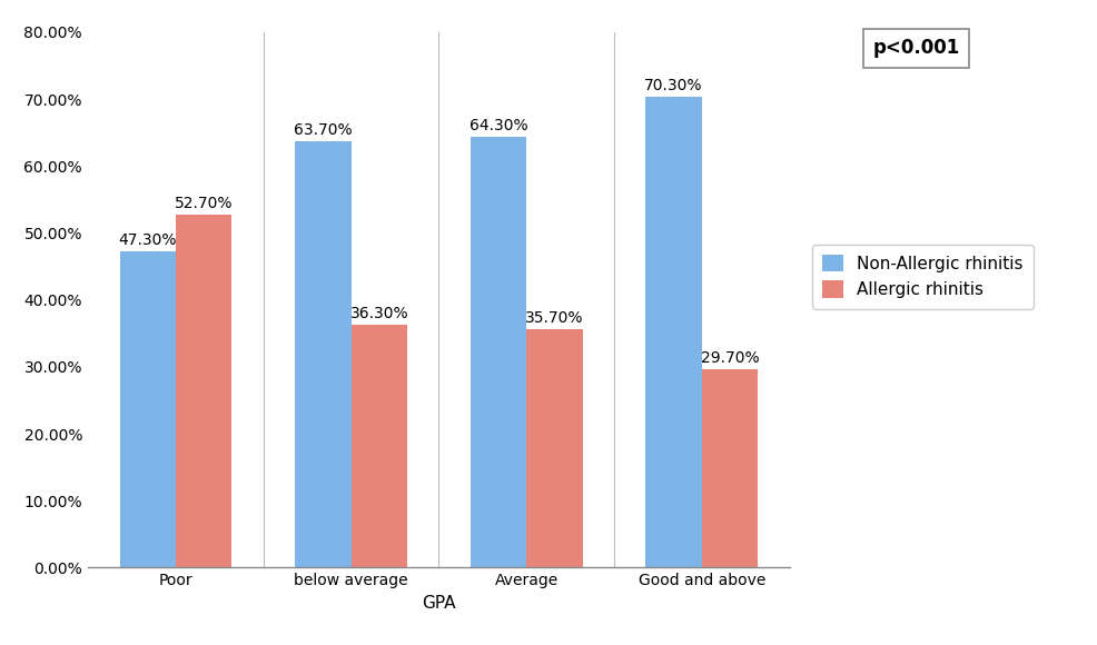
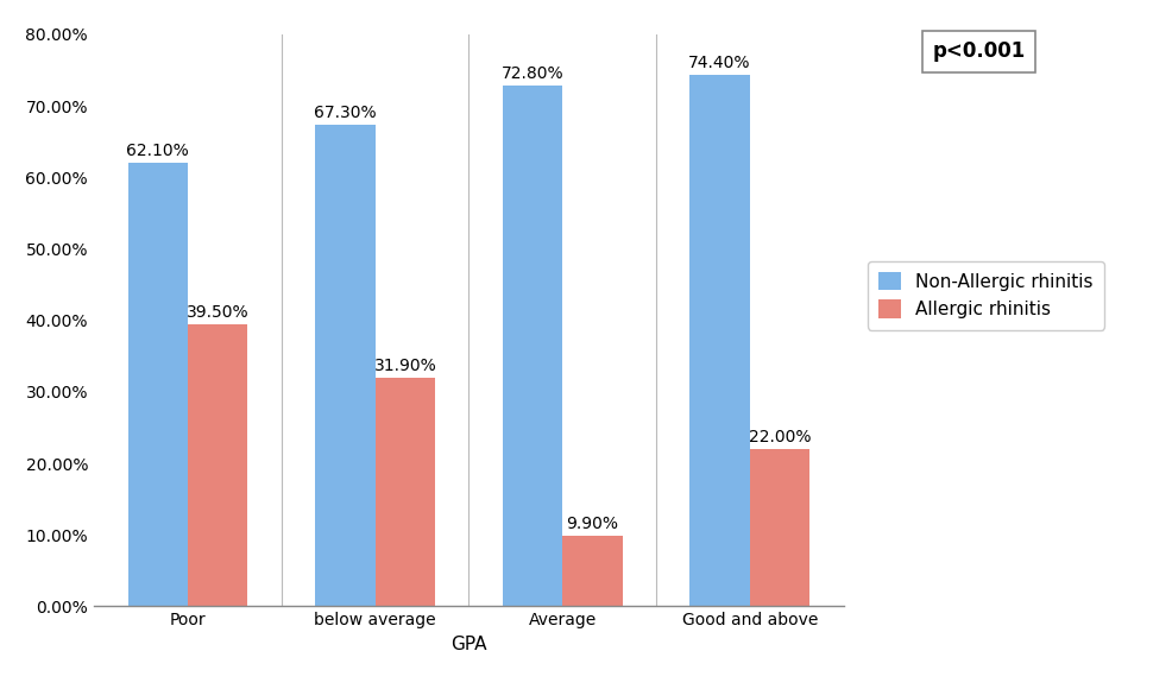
Non-Allergic rhinitis/Poor: 47.30% -> 62.10%
Allergic rhinitis/Poor: 52.70% -> 39.50%
Non-Allergic rhinitis/below average: 63.70% -> 67.30%
Allergic rhinitis/below average: 36.30% -> 31.90%
Non-Allergic rhinitis/Average: 64.30% -> 72.80%
Allergic rhinitis/Average: 35.70% -> 9.90%
Non-Allergic rhinitis/Good and above: 70.30% -> 74.40%
Allergic rhinitis/Good and above: 29.70% -> 22.00%
